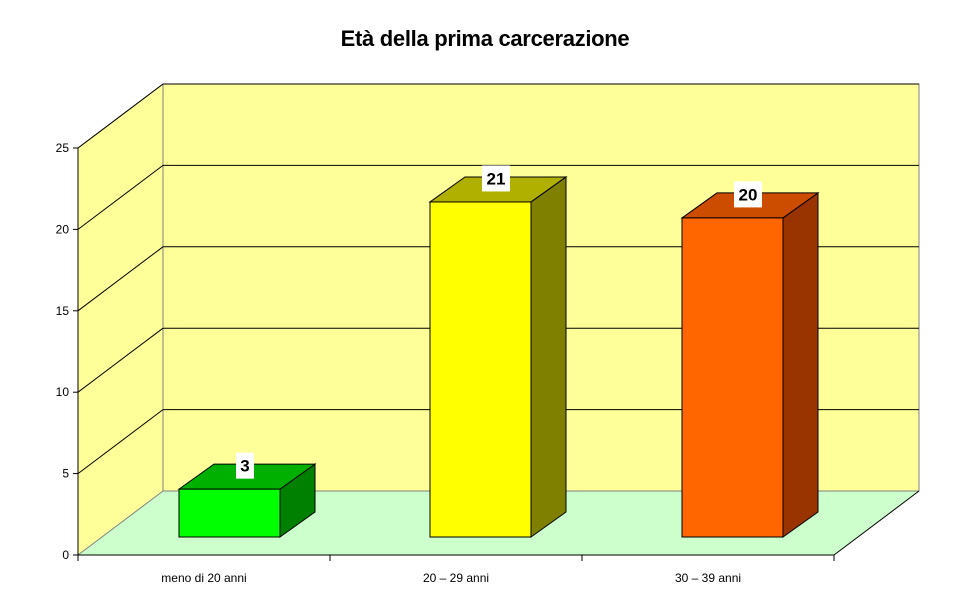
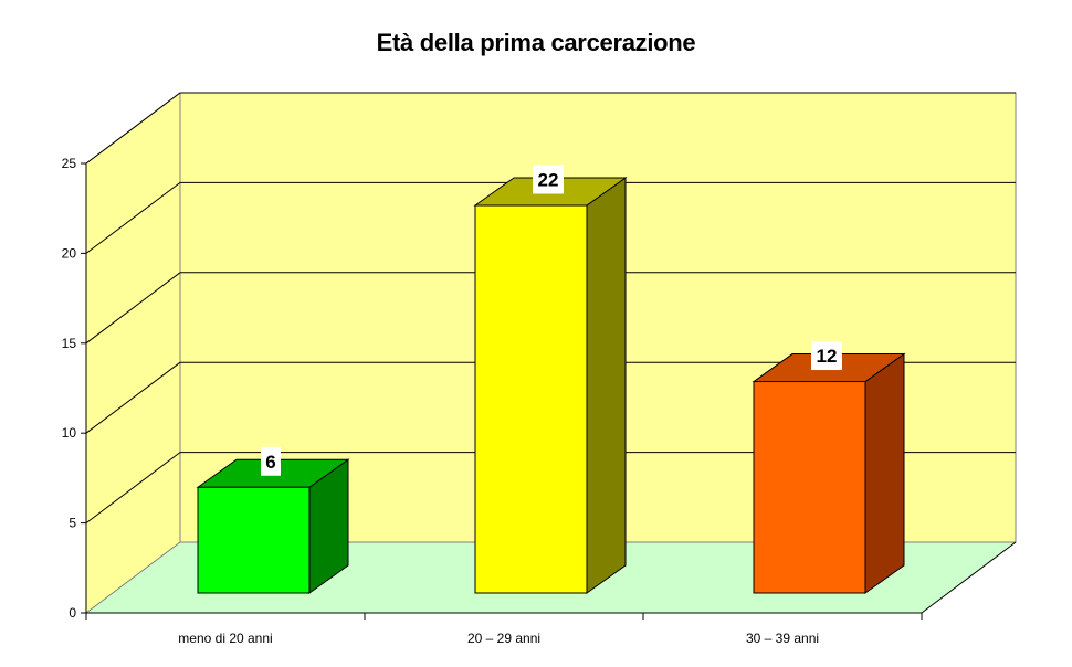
meno di 20 anni: 3 -> 6
20 – 29 anni: 21 -> 22
30 – 39 anni: 20 -> 12
